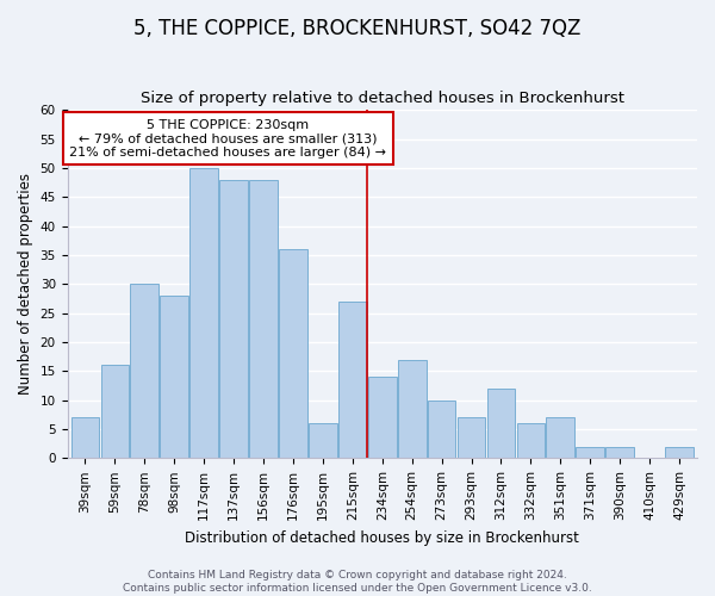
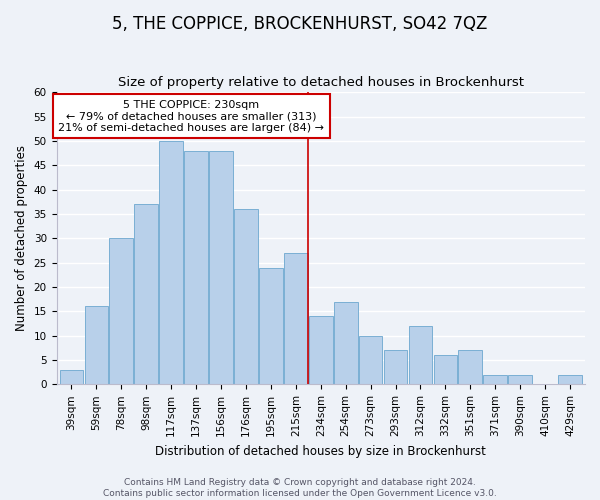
39sqm: 7 -> 3
98sqm: 28 -> 37
195sqm: 6 -> 24
